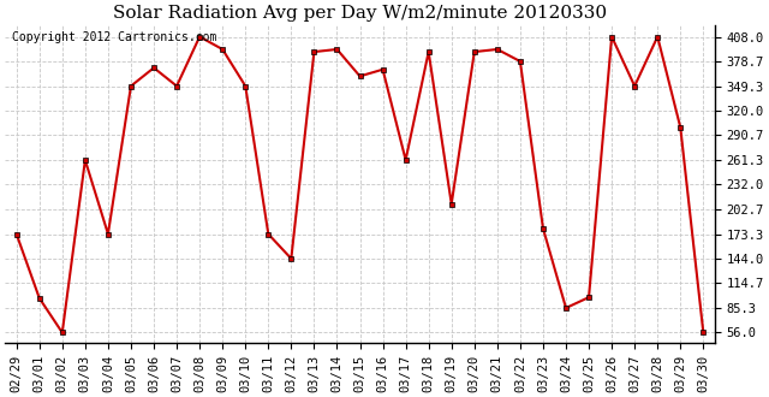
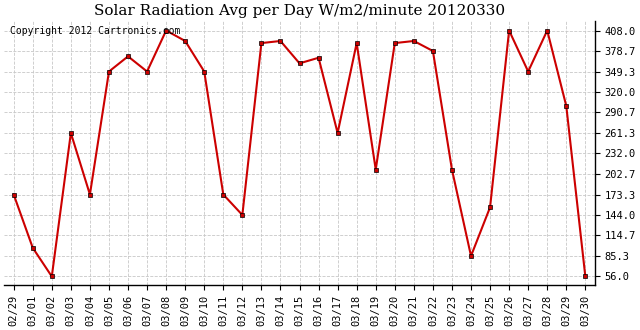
03/23: 180 -> 209
03/25: 98 -> 155
